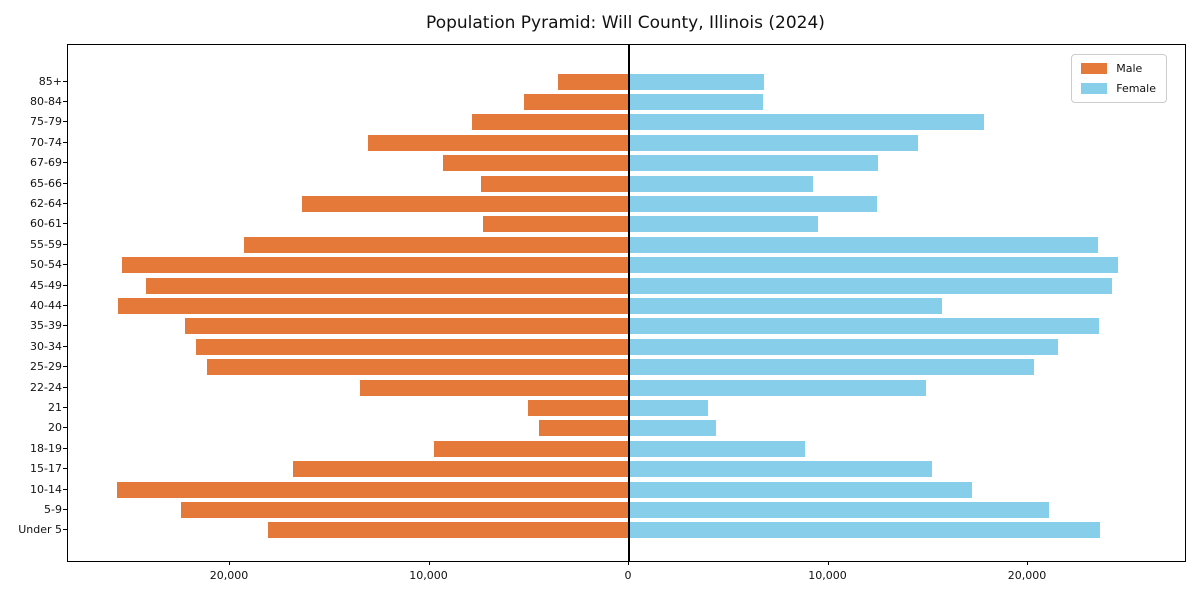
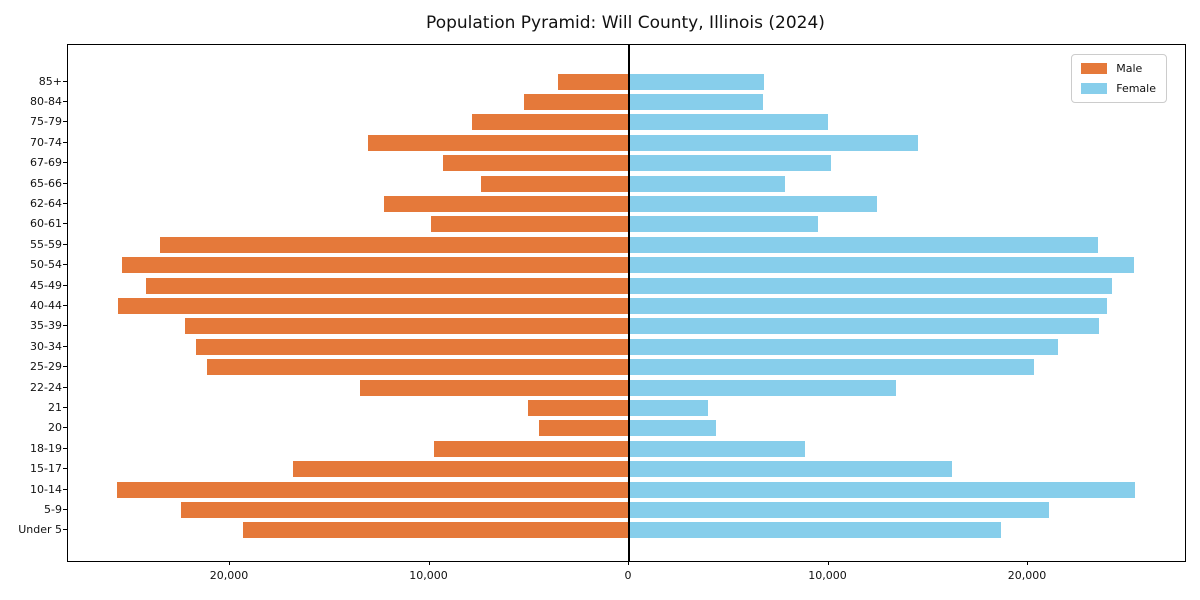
Female/75-79: 17800 -> 10000
Female/67-69: 12500 -> 10200
Female/65-66: 9200 -> 7800
Male/62-64: 16400 -> 12300
Male/60-61: 7300 -> 9900
Male/55-59: 19300 -> 23500
Female/50-54: 24500 -> 25300
Female/40-44: 15700 -> 24000
Female/22-24: 14900 -> 13400
Female/15-17: 15200 -> 16200
Female/10-14: 17200 -> 25400
Male/Under 5: 18100 -> 19400
Female/Under 5: 23600 -> 18600
